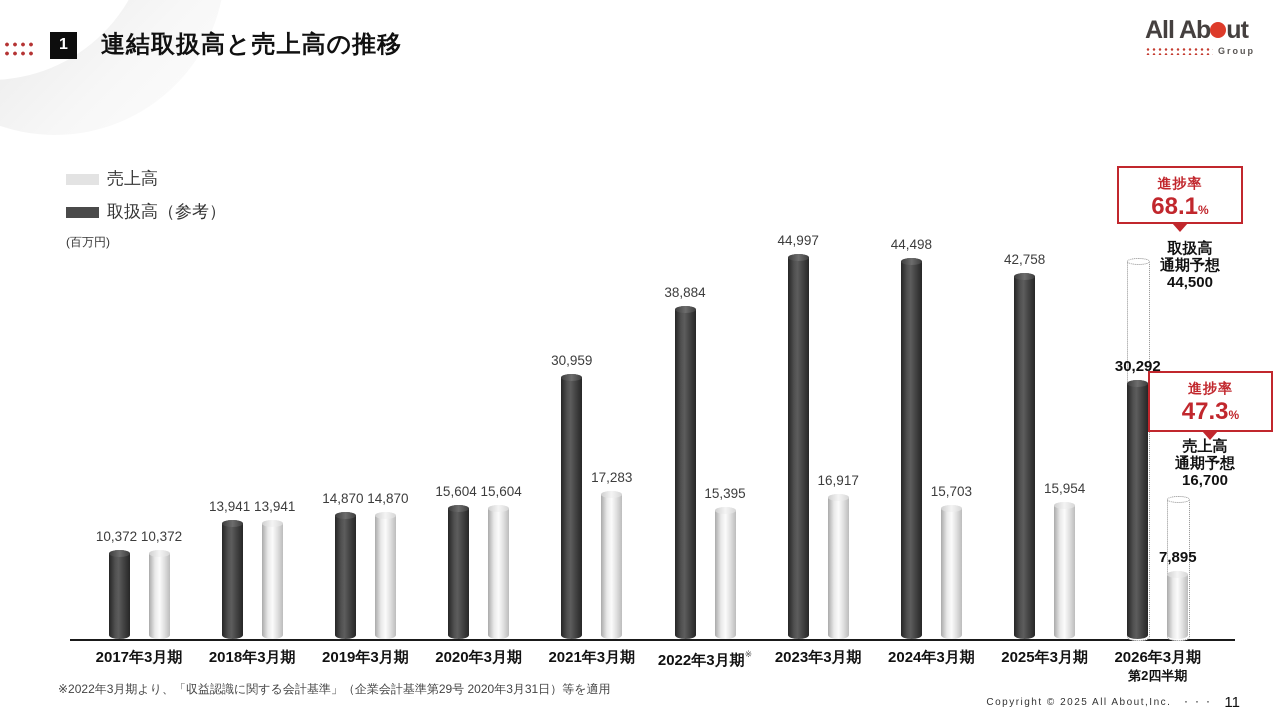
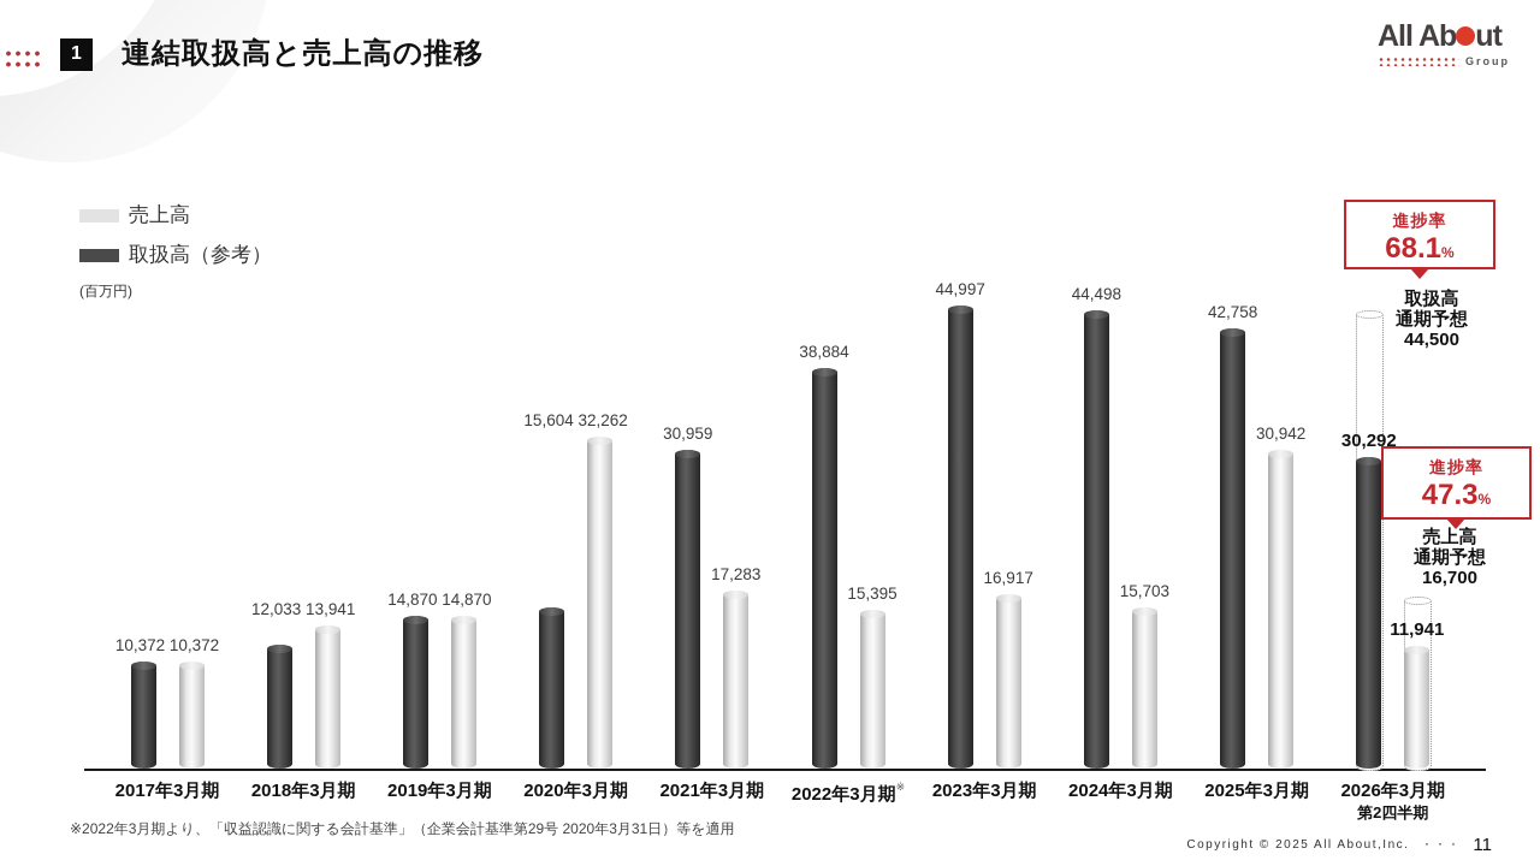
取扱高（参考）/2018年3月期: 13,941 -> 12,033
売上高/2020年3月期: 15,604 -> 32,262
売上高/2025年3月期: 15,954 -> 30,942
売上高/2026年3月期: 7,895 -> 11,941
